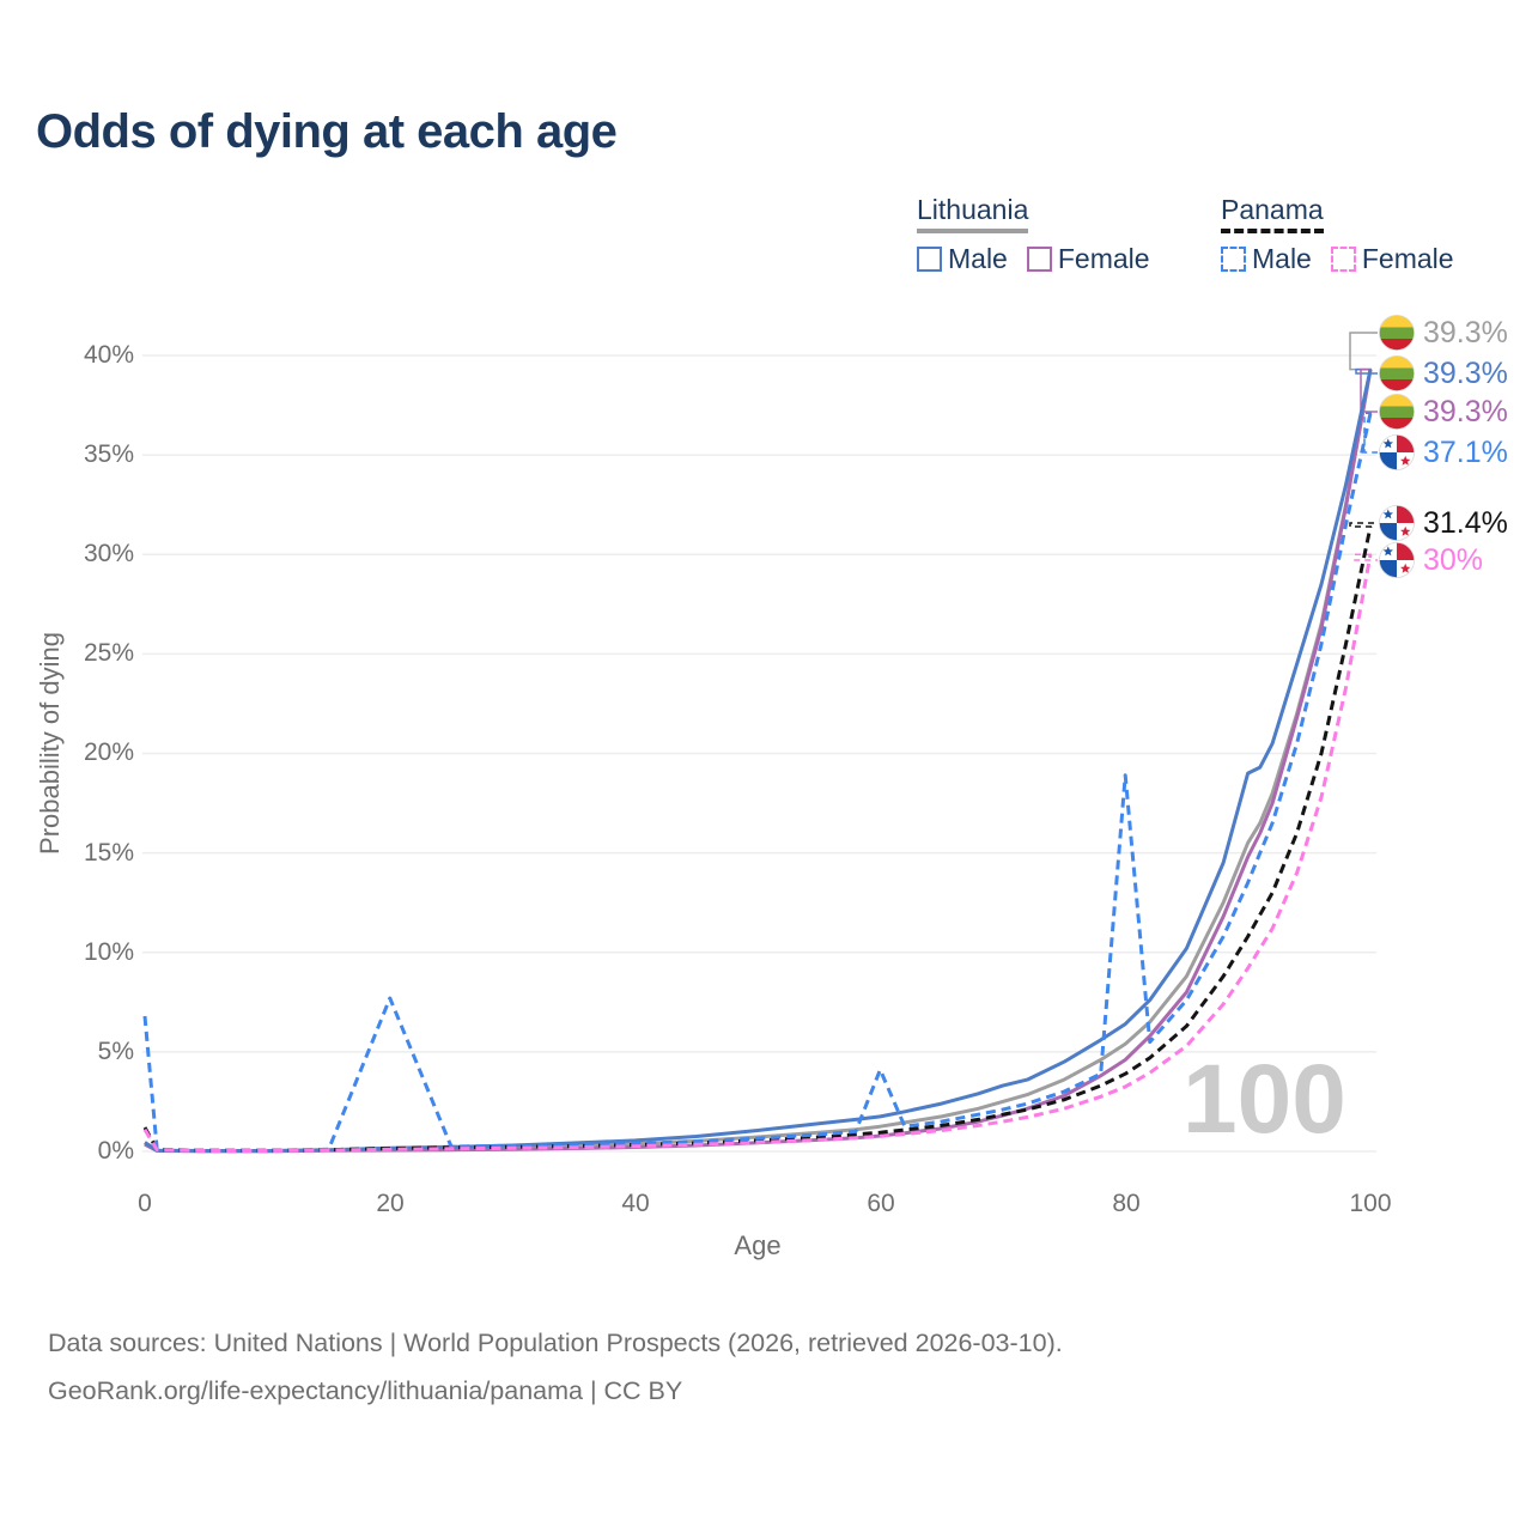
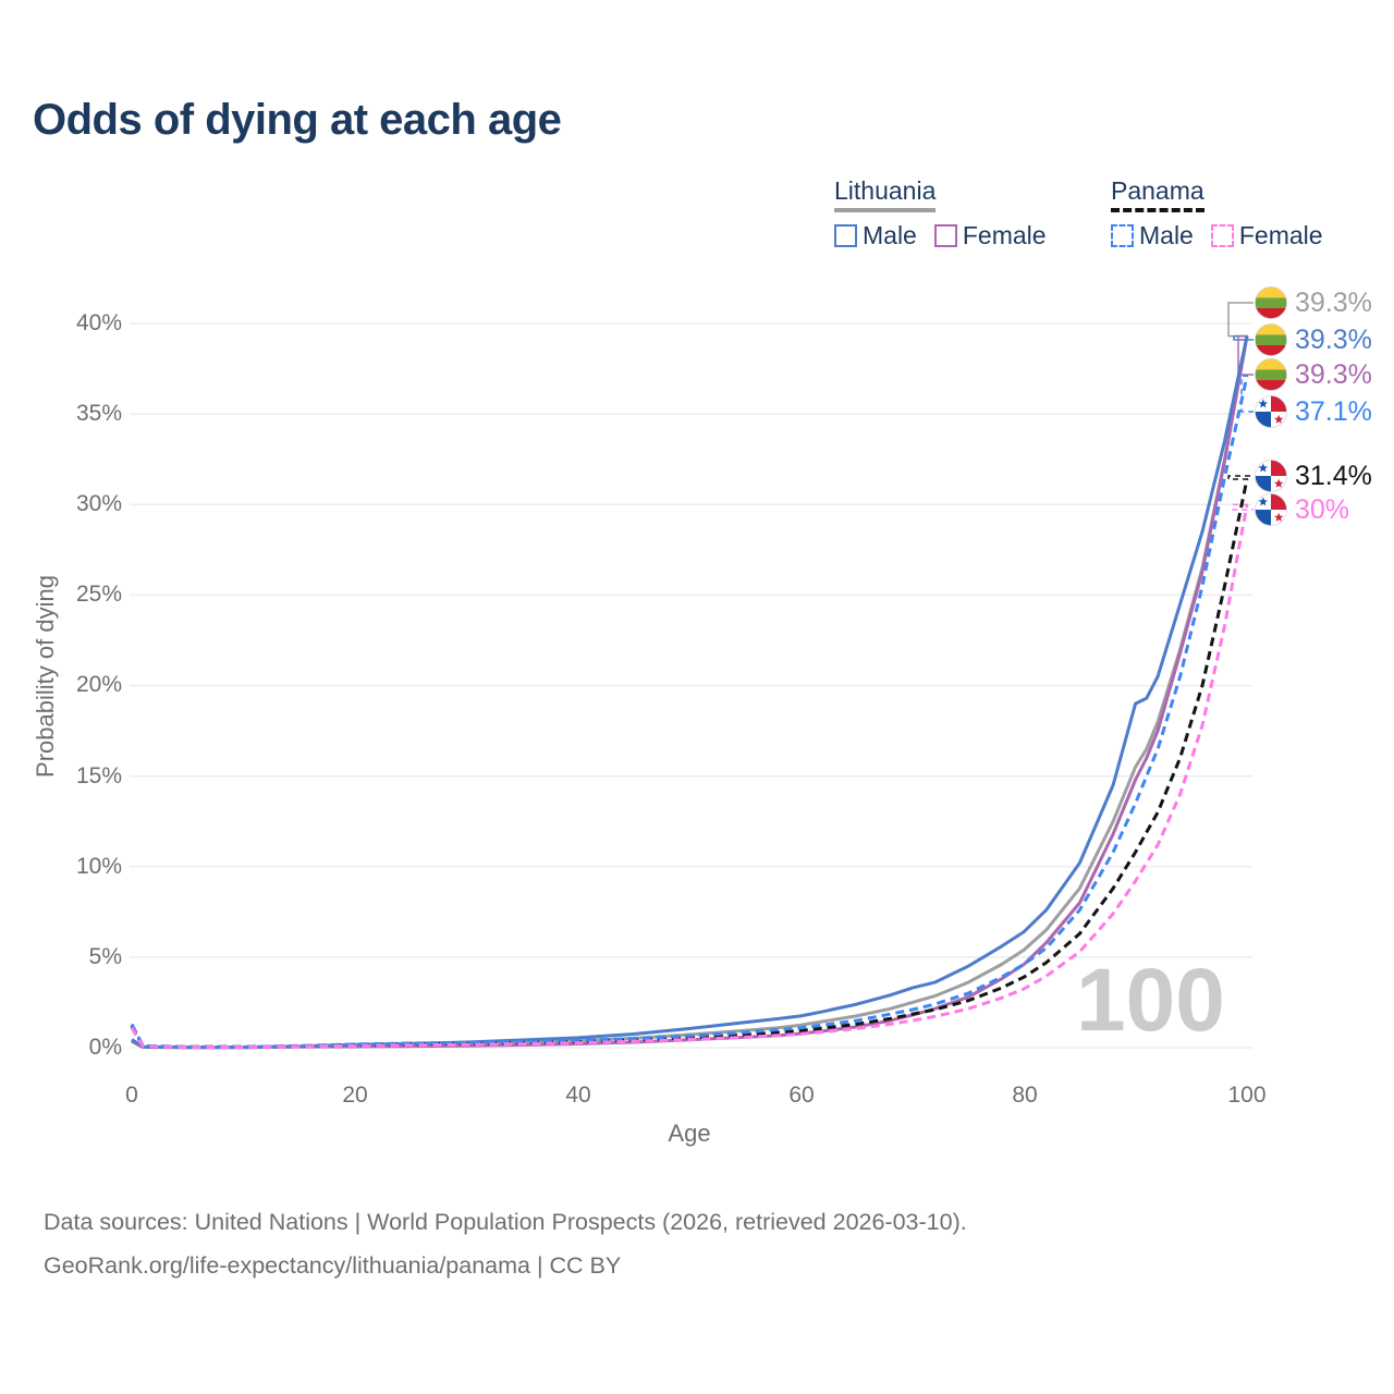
Panama Male/0: 6.8% -> 1.3%
Panama Male/20: 7.7% -> 0.2%
Panama Male/60: 4.1% -> 1.1%
Panama Male/80: 18.9% -> 4.6%
